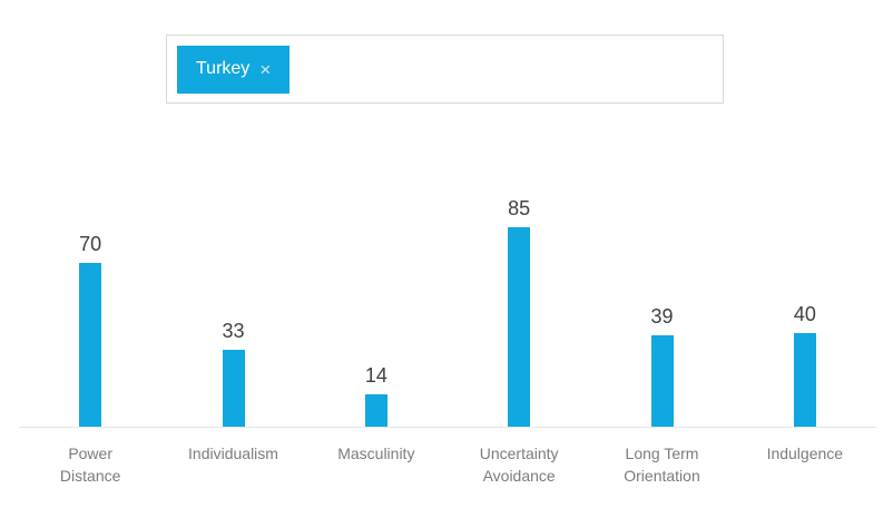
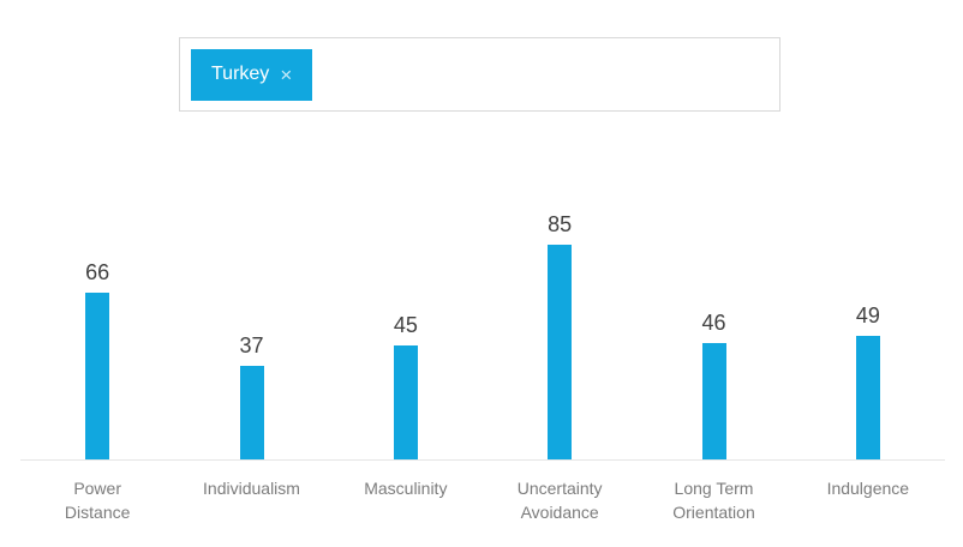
Power Distance: 70 -> 66
Individualism: 33 -> 37
Masculinity: 14 -> 45
Long Term Orientation: 39 -> 46
Indulgence: 40 -> 49
